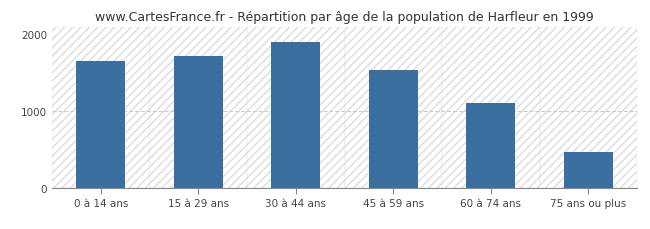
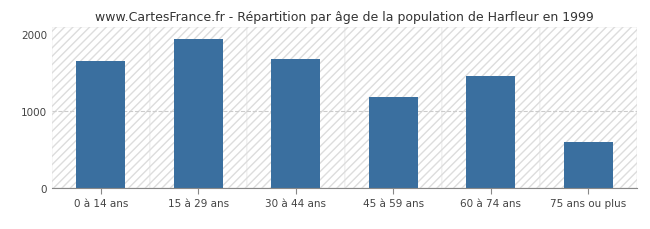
15 à 29 ans: 1720 -> 1940
30 à 44 ans: 1900 -> 1680
45 à 59 ans: 1530 -> 1180
60 à 74 ans: 1100 -> 1460
75 ans ou plus: 470 -> 600
